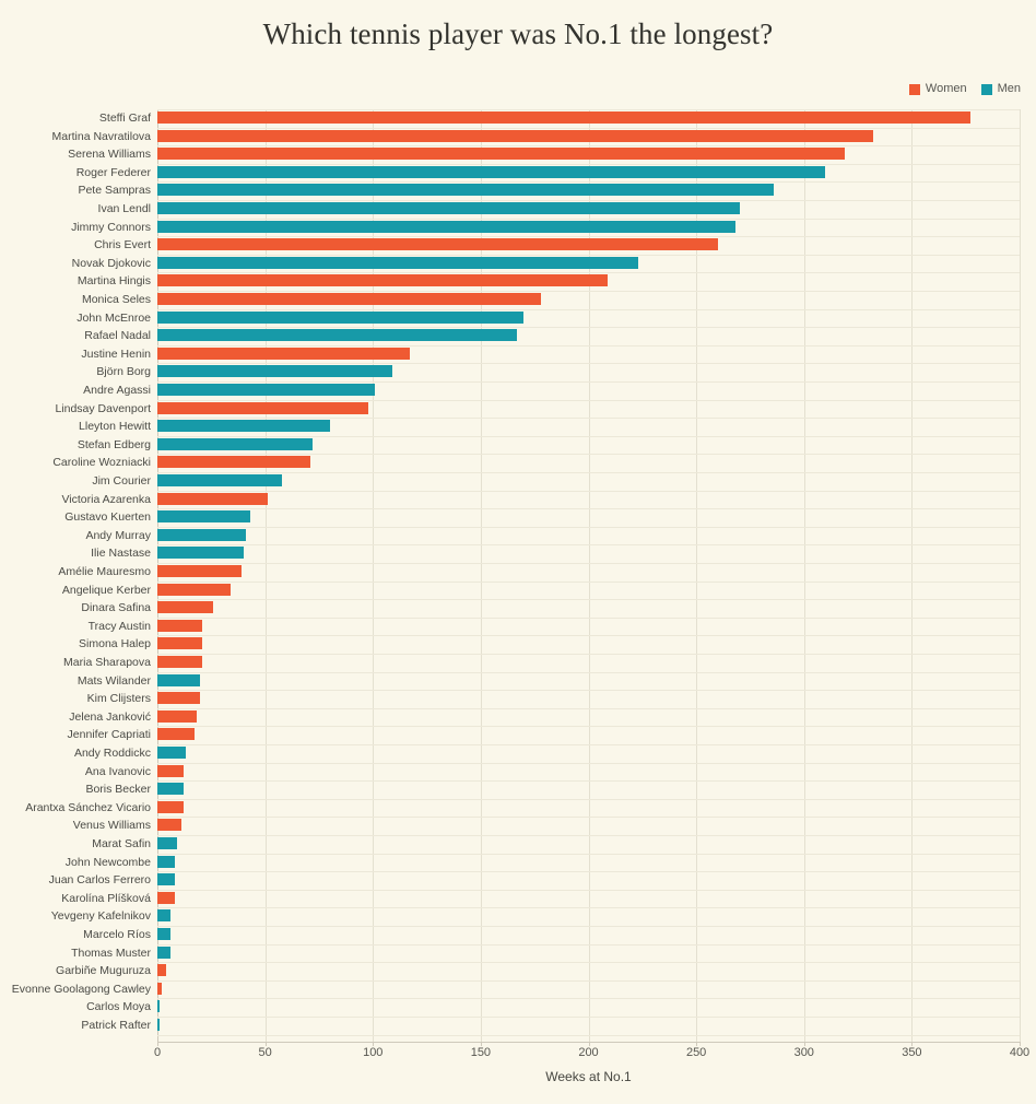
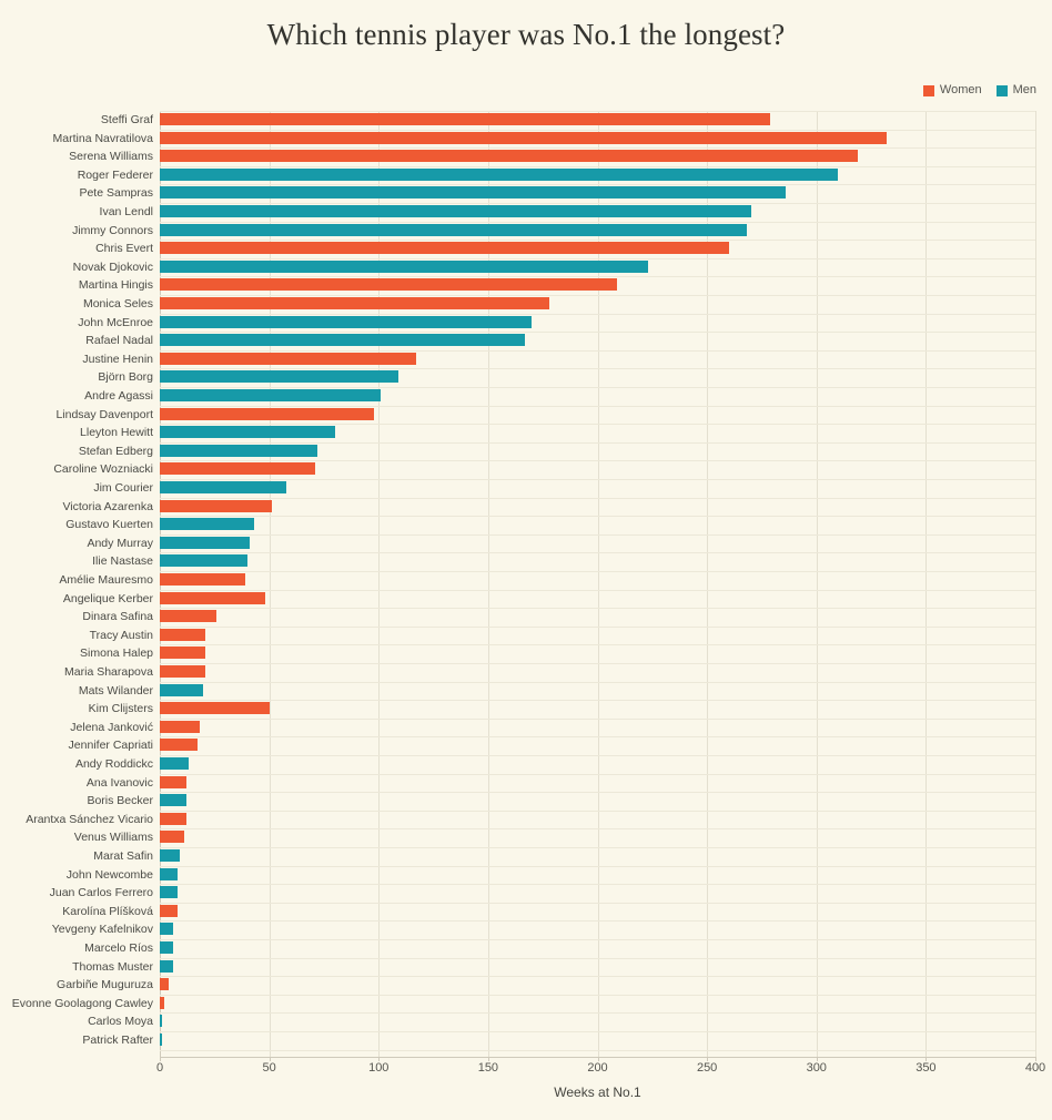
Steffi Graf: 377 -> 279
Angelique Kerber: 34 -> 48
Kim Clijsters: 20 -> 50
